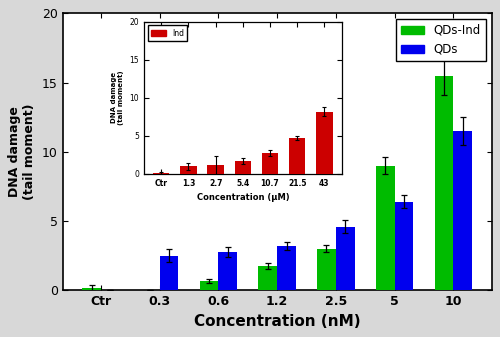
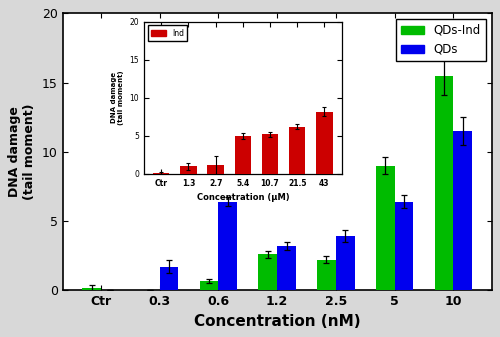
QDs/0.3: 2.5 -> 1.7
QDs/0.6: 2.8 -> 6.4
QDs-Ind/1.2: 1.8 -> 2.6
QDs-Ind/2.5: 3.0 -> 2.2
QDs/2.5: 4.6 -> 3.9
5.4: 1.6 -> 5.0
10.7: 2.8 -> 5.2
21.5: 4.7 -> 6.2
